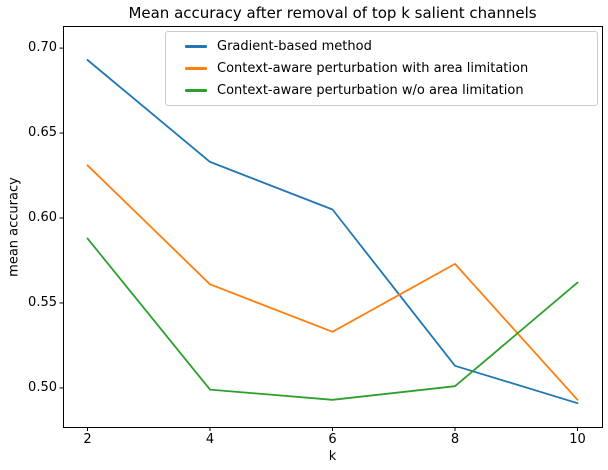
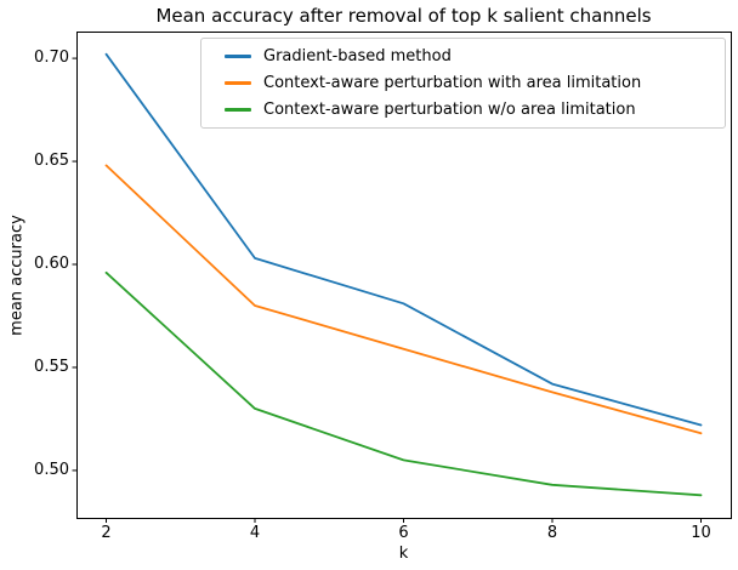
Gradient-based method/2: 0.693 -> 0.702
Context-aware perturbation with area limitation/2: 0.631 -> 0.648
Context-aware perturbation w/o area limitation/2: 0.588 -> 0.596
Gradient-based method/4: 0.633 -> 0.603
Context-aware perturbation with area limitation/4: 0.561 -> 0.580
Context-aware perturbation w/o area limitation/4: 0.499 -> 0.530
Gradient-based method/6: 0.605 -> 0.581
Context-aware perturbation with area limitation/6: 0.533 -> 0.559
Context-aware perturbation w/o area limitation/6: 0.493 -> 0.505
Gradient-based method/8: 0.513 -> 0.542
Context-aware perturbation with area limitation/8: 0.573 -> 0.538
Context-aware perturbation w/o area limitation/8: 0.501 -> 0.493
Gradient-based method/10: 0.491 -> 0.522
Context-aware perturbation with area limitation/10: 0.493 -> 0.518
Context-aware perturbation w/o area limitation/10: 0.562 -> 0.488
